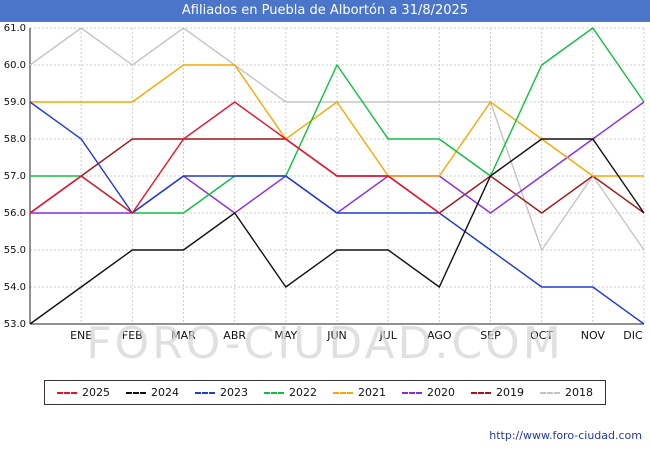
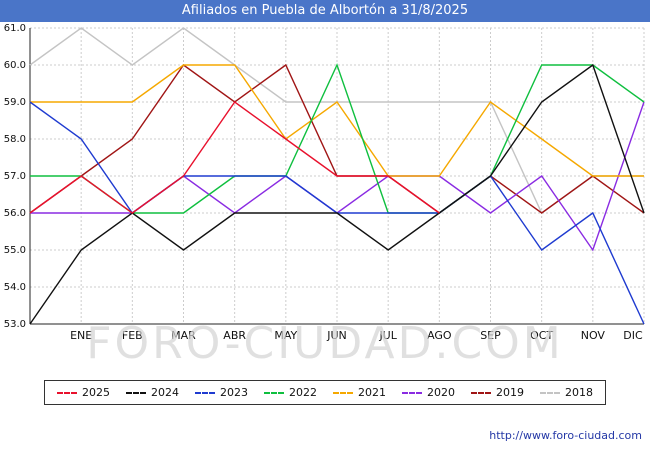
2024/ENE: 54 -> 55
2024/FEB: 55 -> 56
2025/MAR: 58 -> 57
2019/MAR: 58 -> 60
2019/ABR: 58 -> 59
2024/MAY: 54 -> 56
2019/MAY: 58 -> 60
2024/JUN: 55 -> 56
2022/JUL: 58 -> 56
2024/AGO: 54 -> 56
2022/AGO: 58 -> 56
2023/SEP: 55 -> 57
2024/OCT: 58 -> 59
2023/OCT: 54 -> 55
2018/OCT: 55 -> 56
2024/NOV: 58 -> 60
2023/NOV: 54 -> 56
2022/NOV: 61 -> 60
2020/NOV: 58 -> 55
2018/DIC: 55 -> 57
